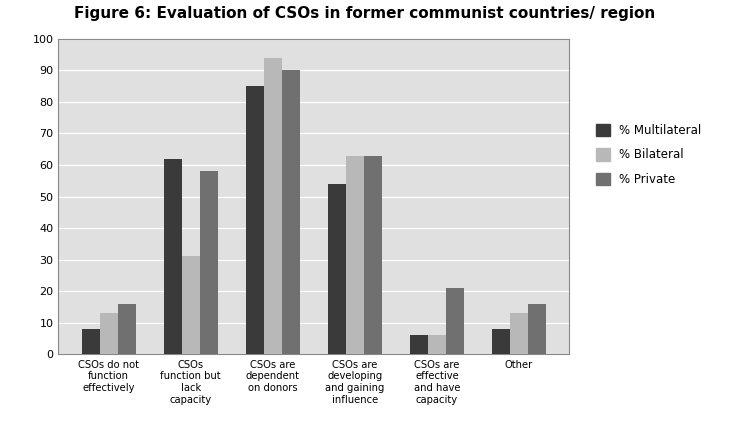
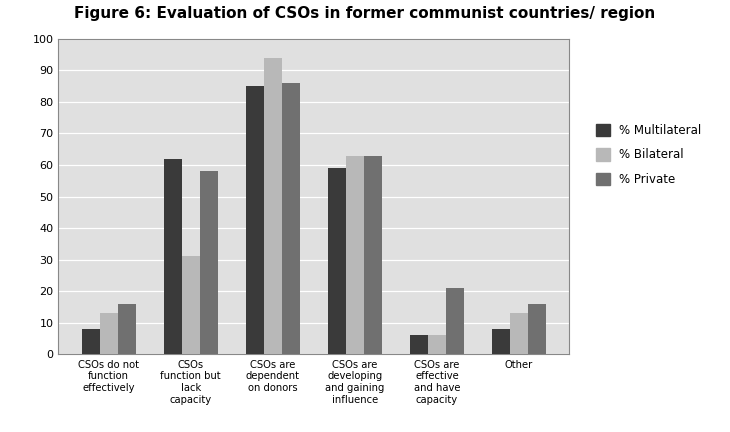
% Private/CSOs are dependent on donors: 90 -> 86
% Multilateral/CSOs are developing and gaining influence: 54 -> 59
